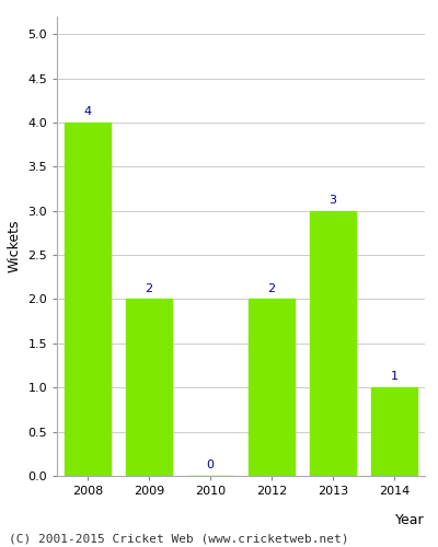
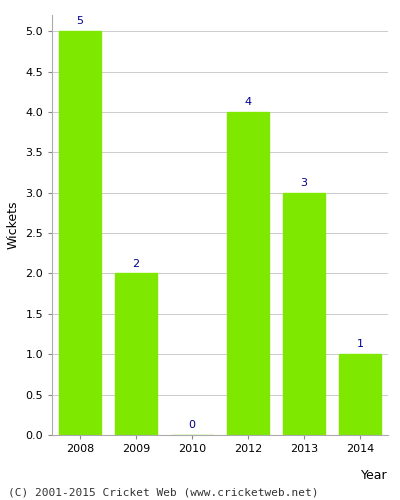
2008: 4 -> 5
2012: 2 -> 4
